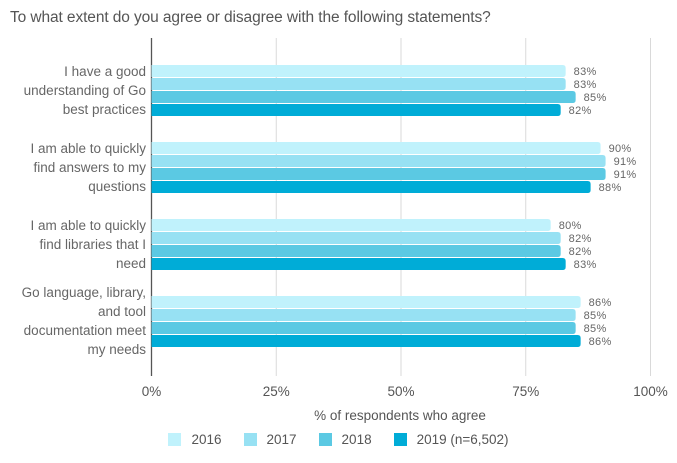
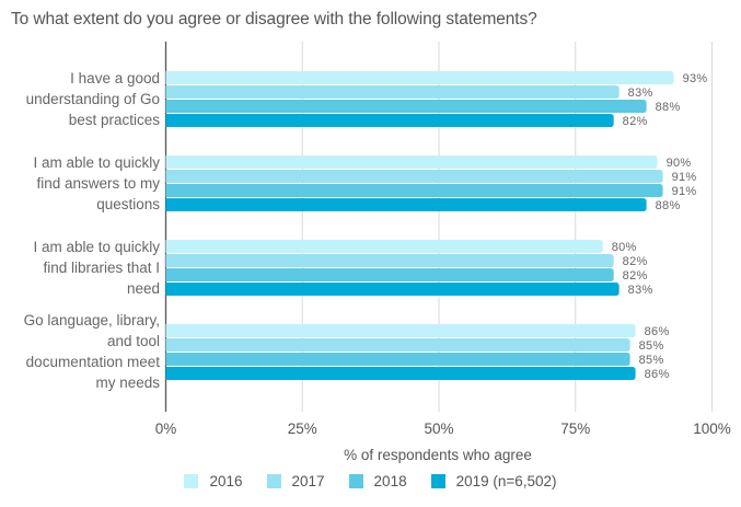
2016/I have a good understanding of Go best practices: 83% -> 93%
2018/I have a good understanding of Go best practices: 85% -> 88%
